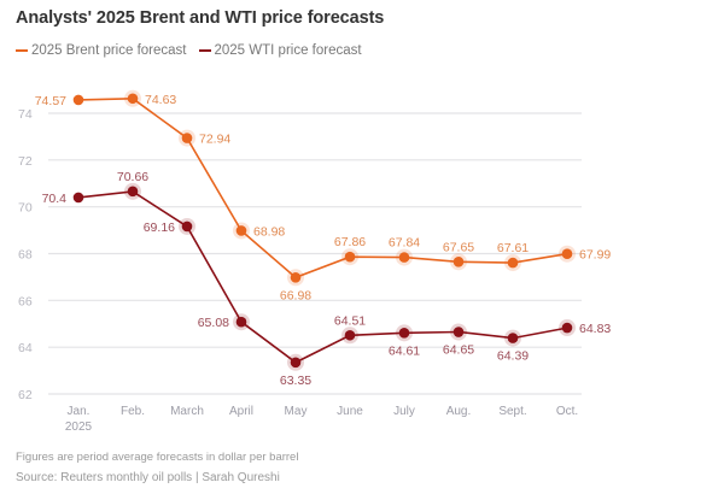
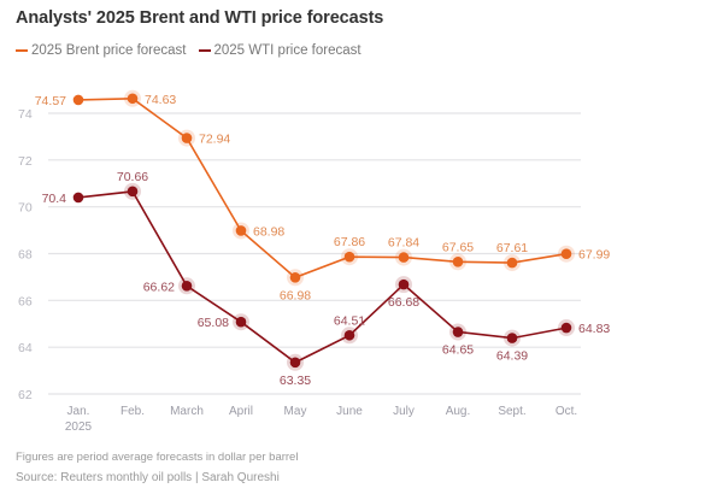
2025 WTI price forecast/March: 69.16 -> 66.62
2025 WTI price forecast/July: 64.61 -> 66.68
